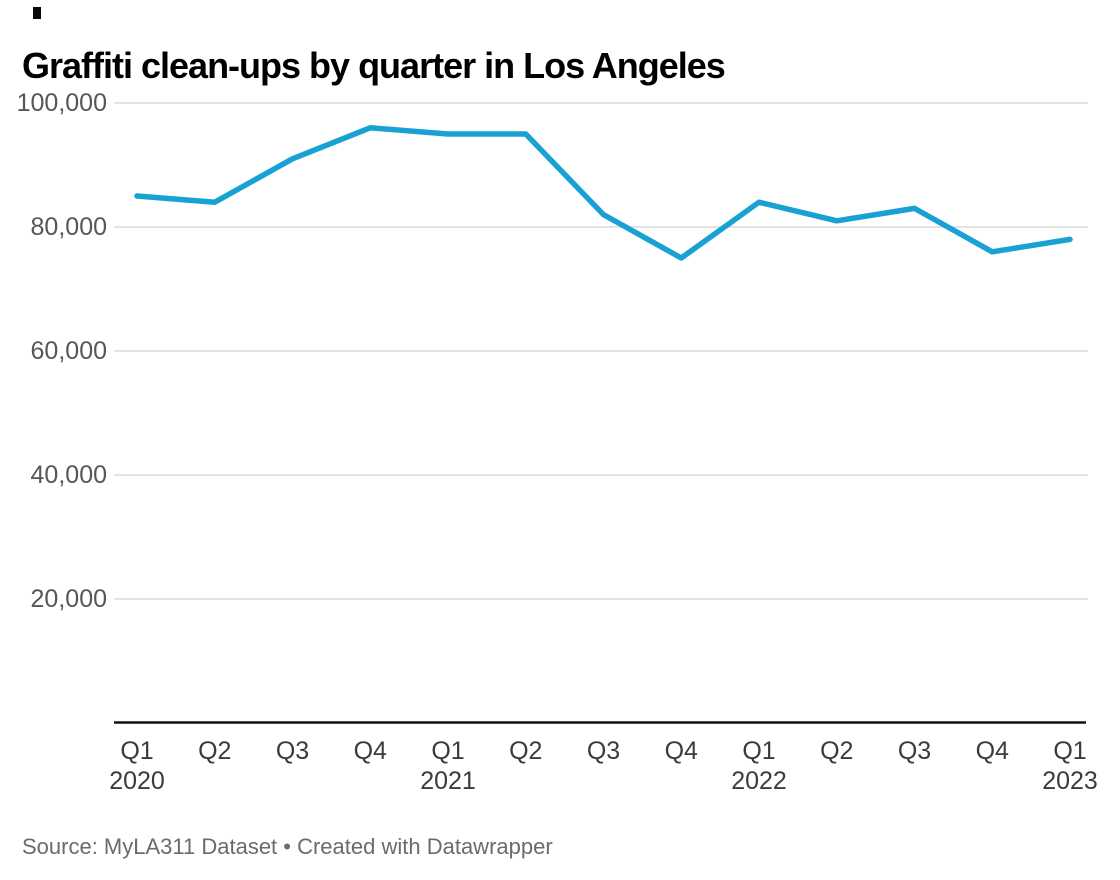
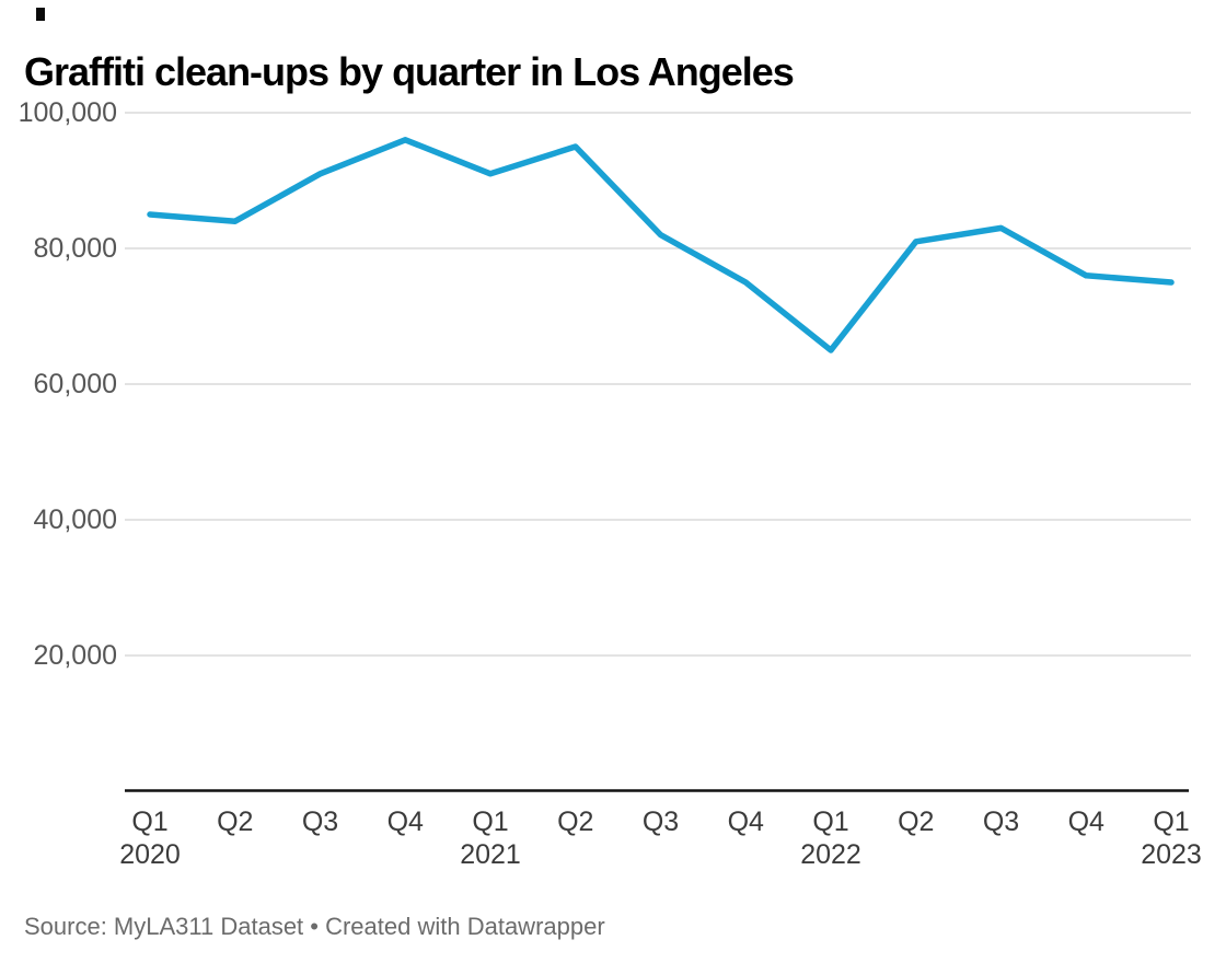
Q1 2021: 95000 -> 91000
Q1 2022: 84000 -> 65000
Q1 2023: 78000 -> 75000
